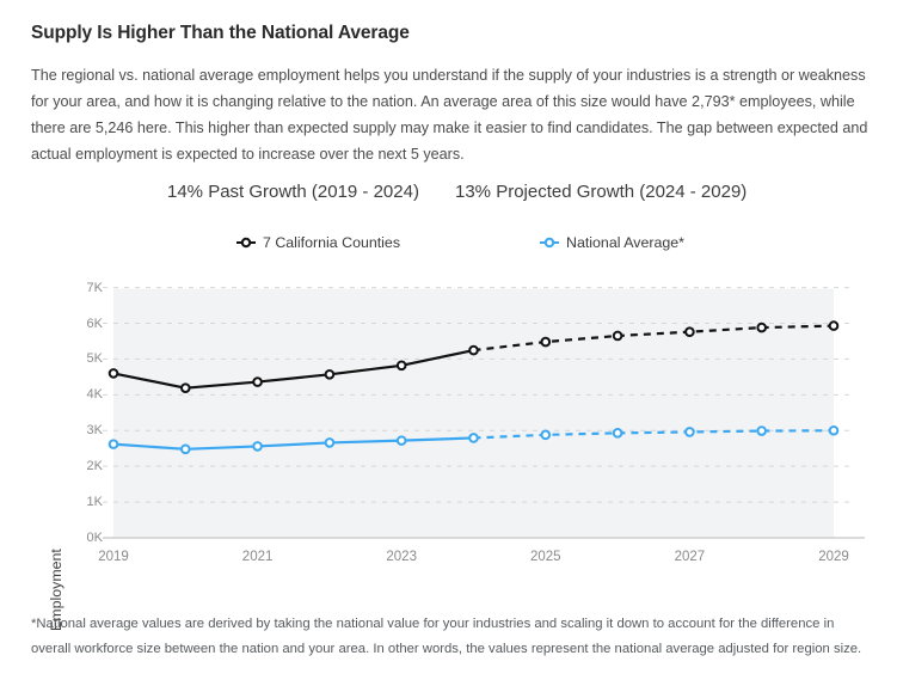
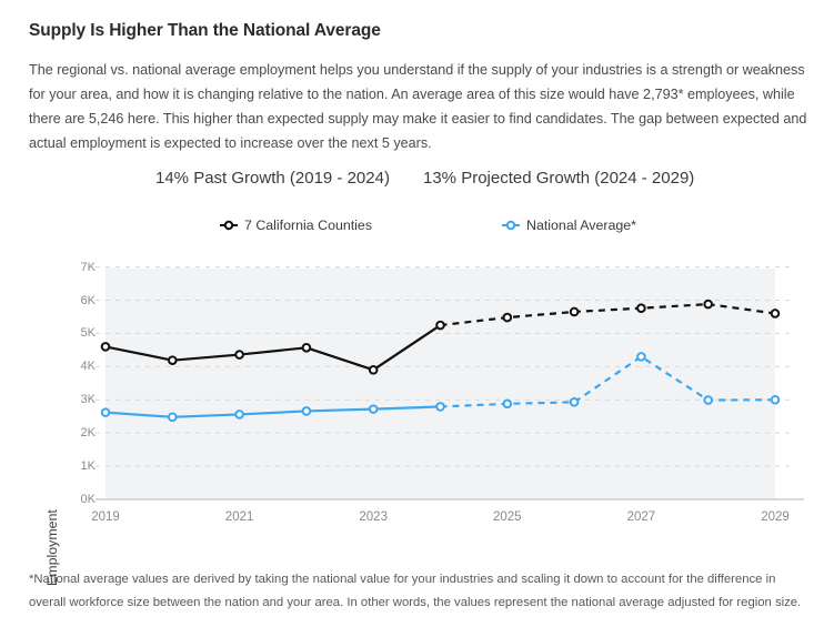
7 California Counties/2023: 4.8K -> 3.9K
National Average*/2027: 3.0K -> 4.3K
7 California Counties/2029: 5.9K -> 5.6K
